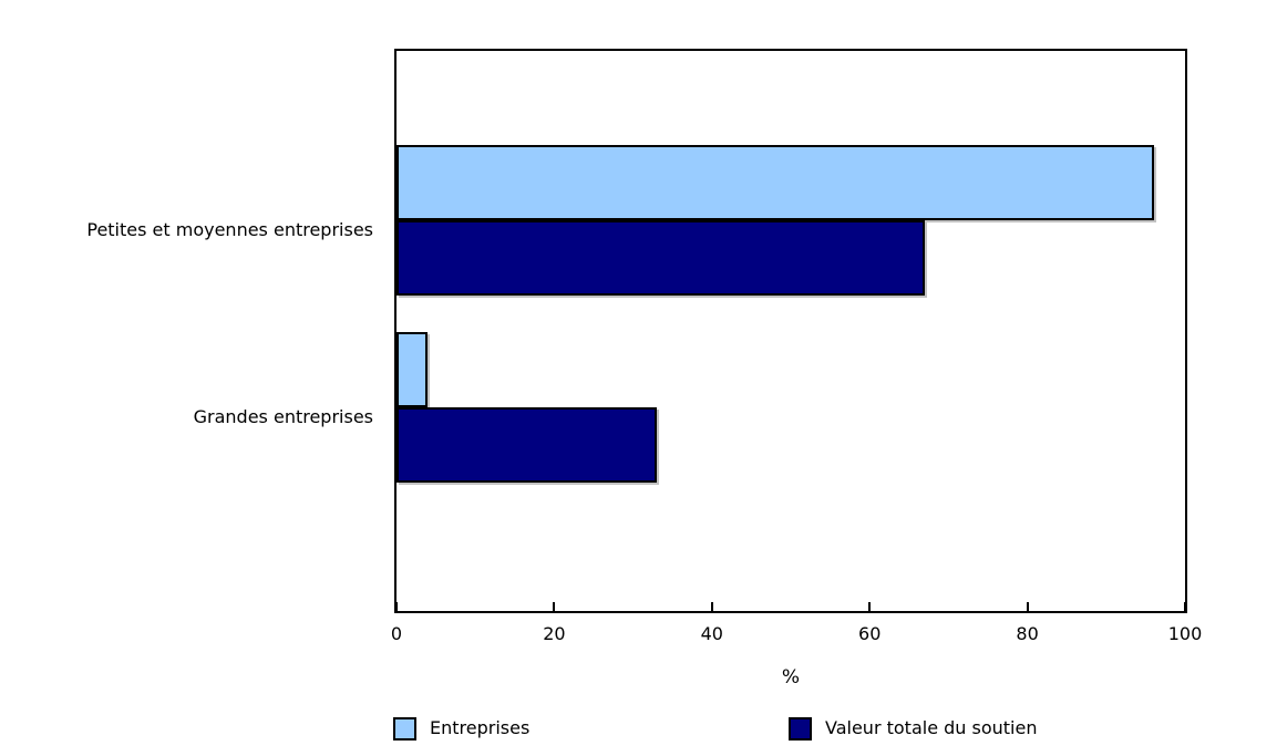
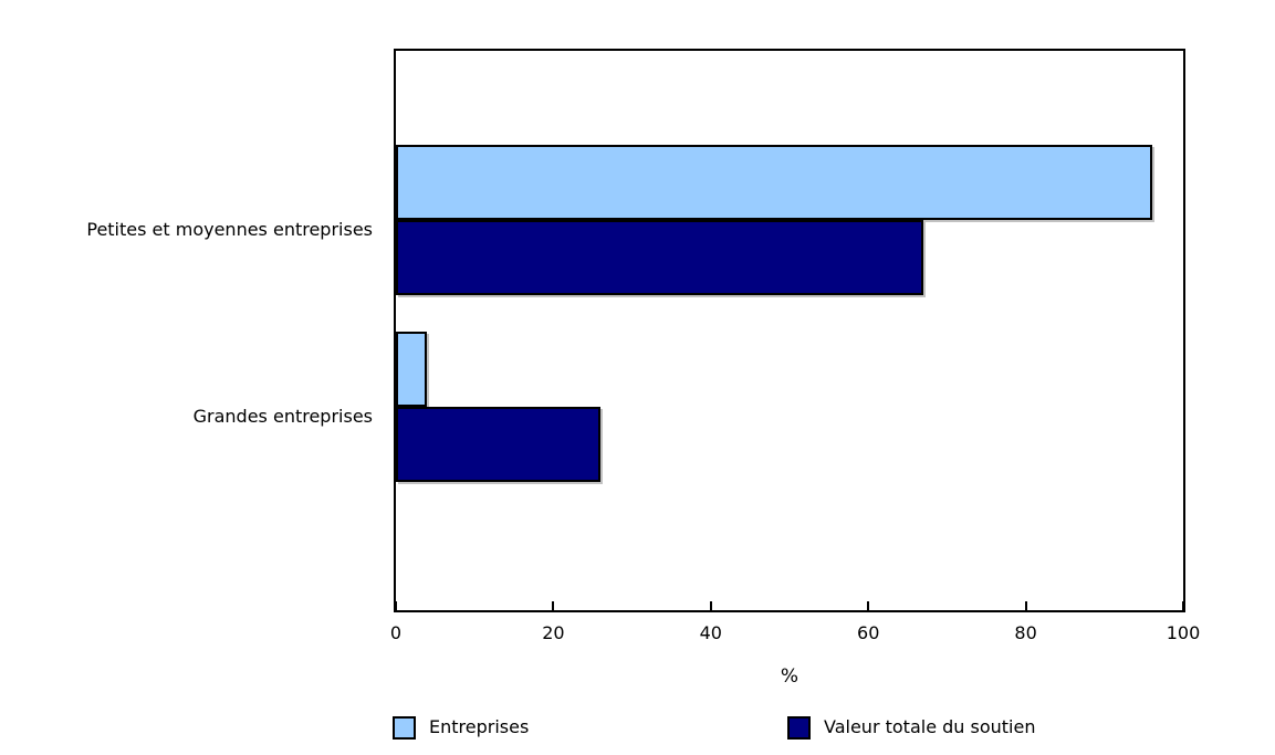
Valeur totale du soutien/Grandes entreprises: 33 -> 26
